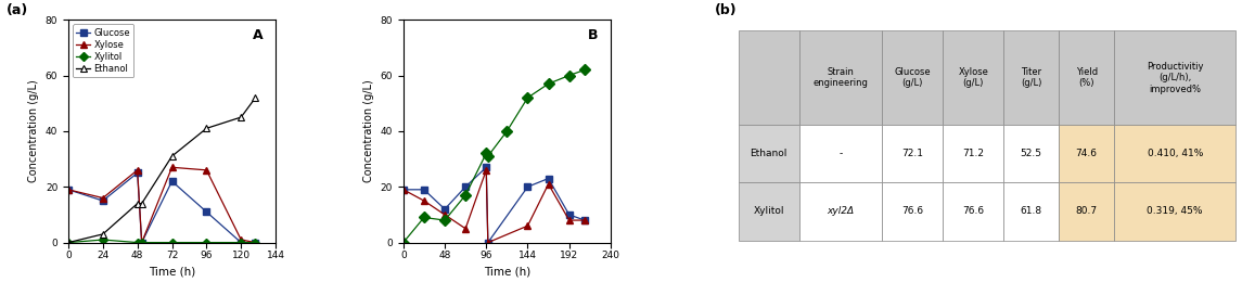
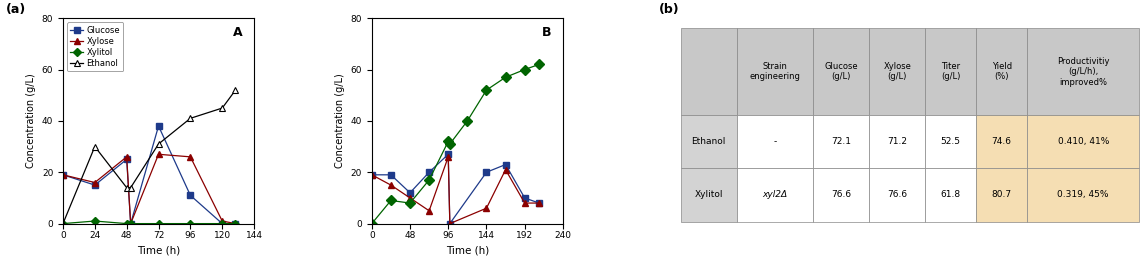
Ethanol/24: 3 -> 30
Glucose/72: 22 -> 38
